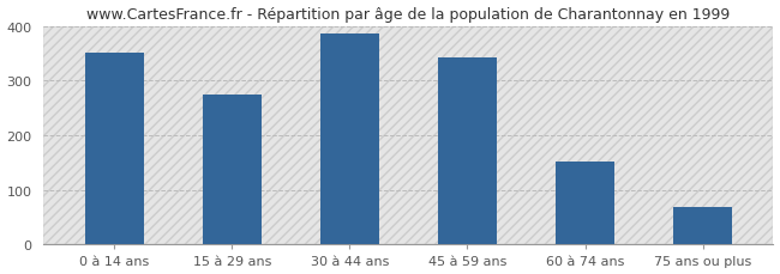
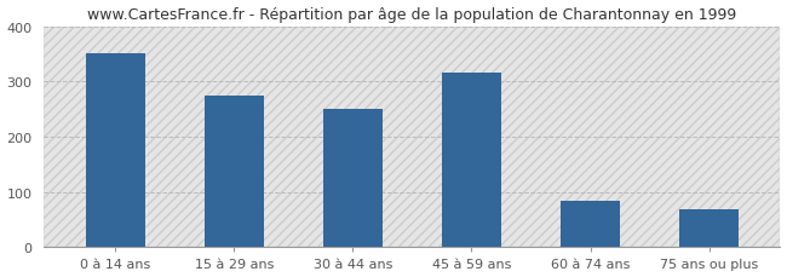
30 à 44 ans: 385 -> 250
45 à 59 ans: 342 -> 315
60 à 74 ans: 151 -> 85
